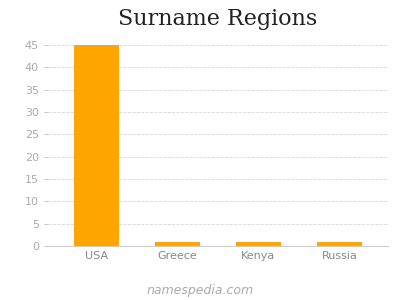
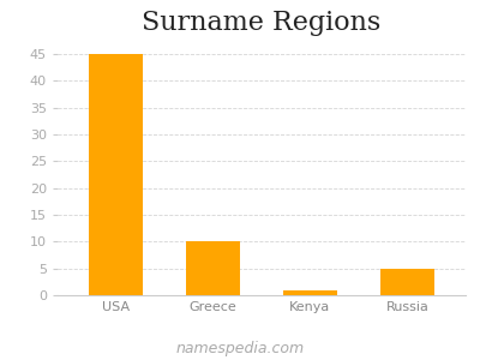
Greece: 1 -> 10
Russia: 1 -> 5
